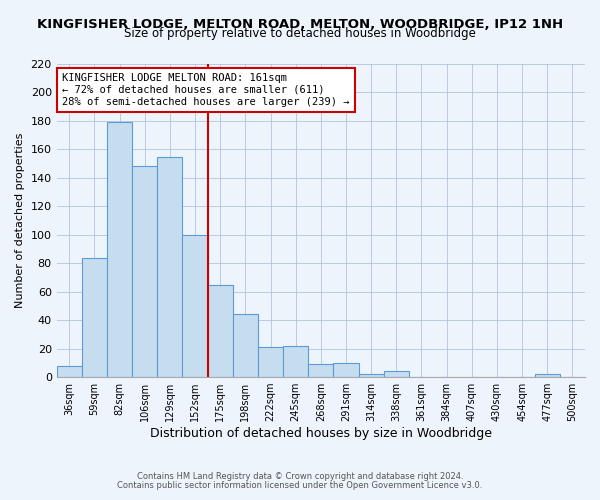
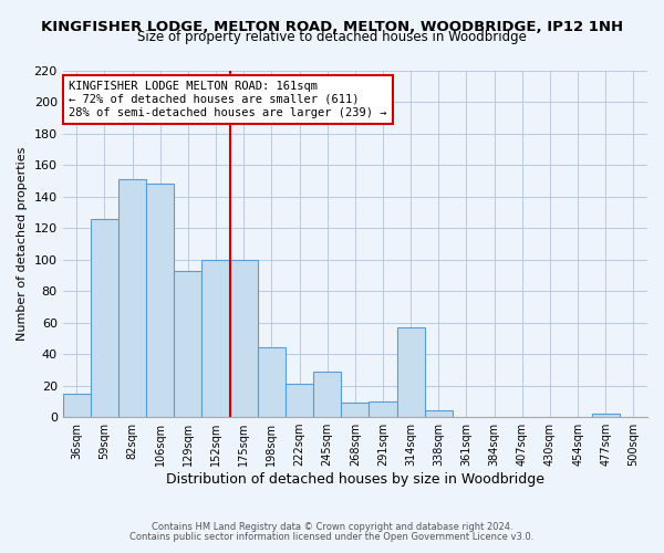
36sqm: 8 -> 15
59sqm: 84 -> 126
82sqm: 179 -> 151
129sqm: 155 -> 93
175sqm: 65 -> 100
245sqm: 22 -> 29
314sqm: 2 -> 57
